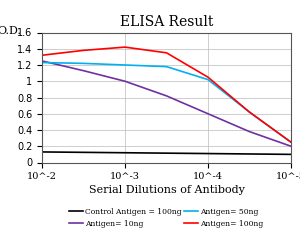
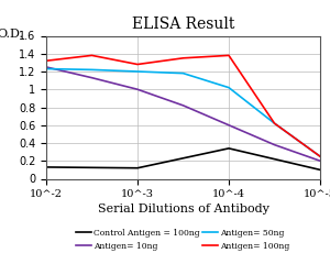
Antigen= 100ng/10^-3: 1.42 -> 1.28
Control Antigen = 100ng/10^-4: 0.11 -> 0.34
Antigen= 100ng/10^-4: 1.05 -> 1.38
